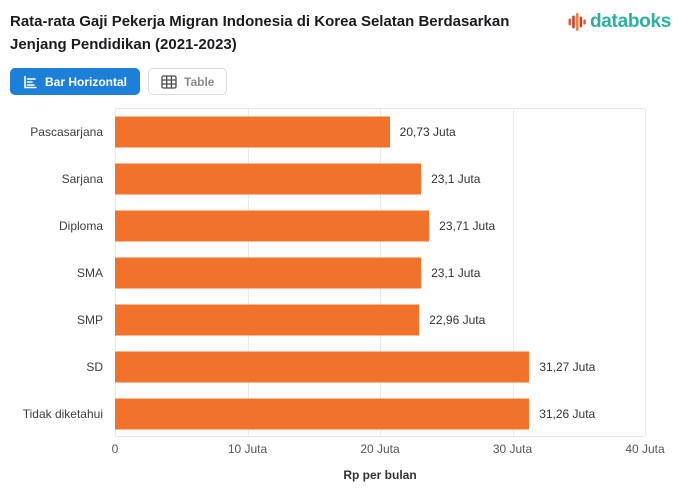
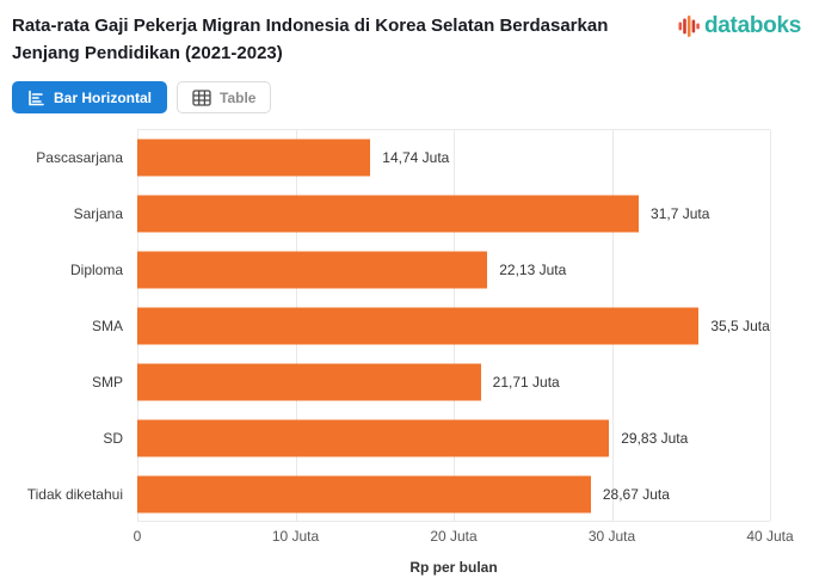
Pascasarjana: 20,73 -> 14,74
Sarjana: 23,1 -> 31,7
Diploma: 23,71 -> 22,13
SMA: 23,1 -> 35,5
SMP: 22,96 -> 21,71
SD: 31,27 -> 29,83
Tidak diketahui: 31,26 -> 28,67
